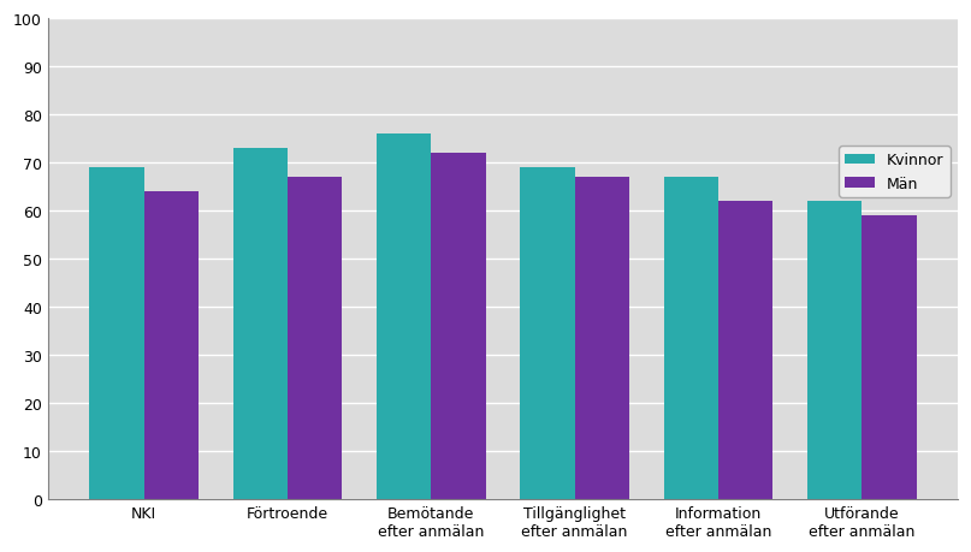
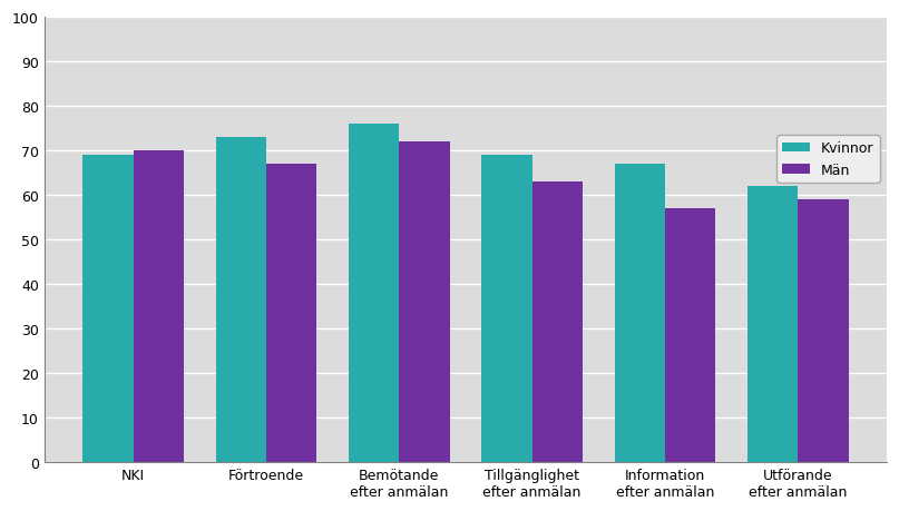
Män/NKI: 64 -> 70
Män/Tillgänglighet efter anmälan: 67 -> 63
Män/Information efter anmälan: 62 -> 57
